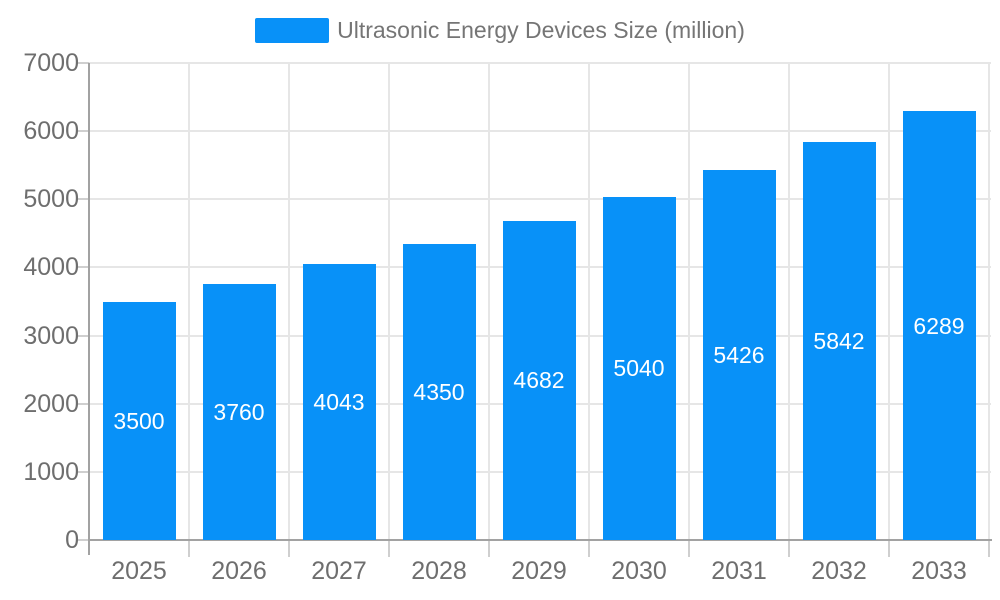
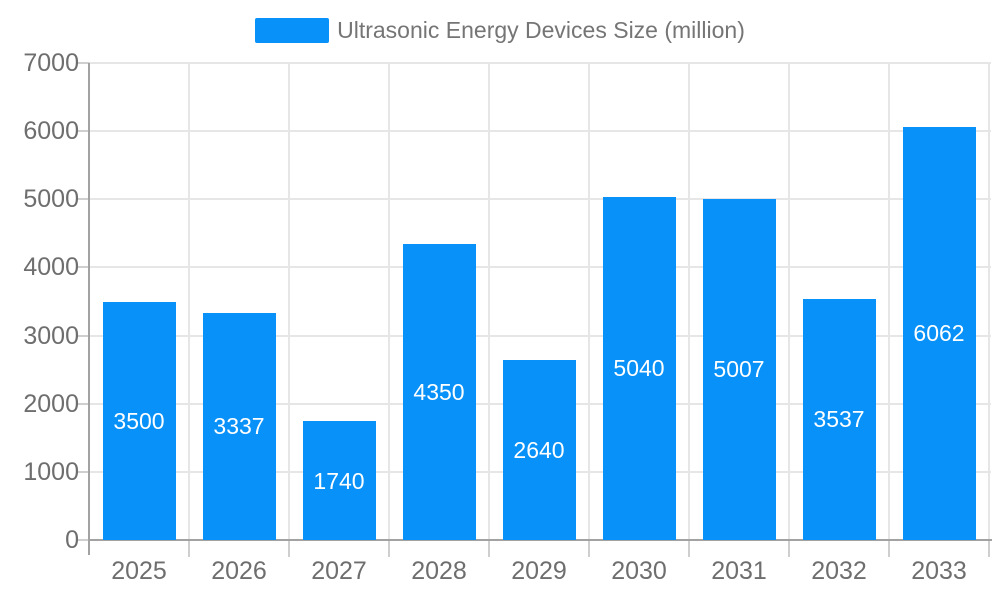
2026: 3760 -> 3337
2027: 4043 -> 1740
2029: 4682 -> 2640
2031: 5426 -> 5007
2032: 5842 -> 3537
2033: 6289 -> 6062
